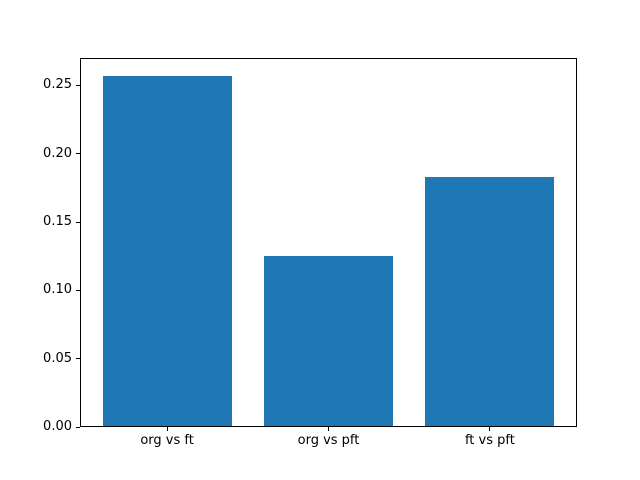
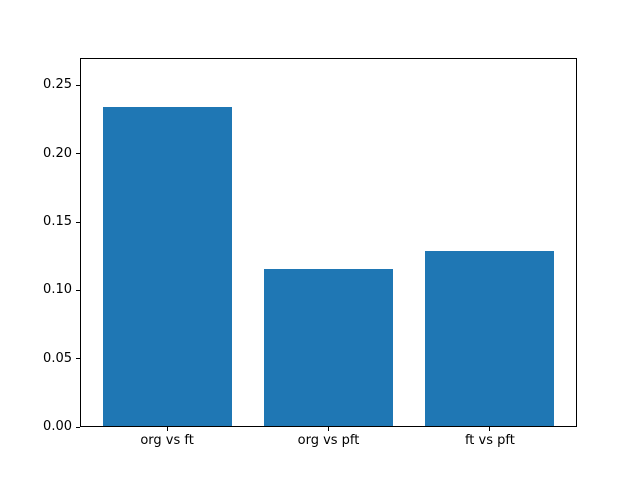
org vs ft: 0.257 -> 0.234
org vs pft: 0.125 -> 0.116
ft vs pft: 0.183 -> 0.129
